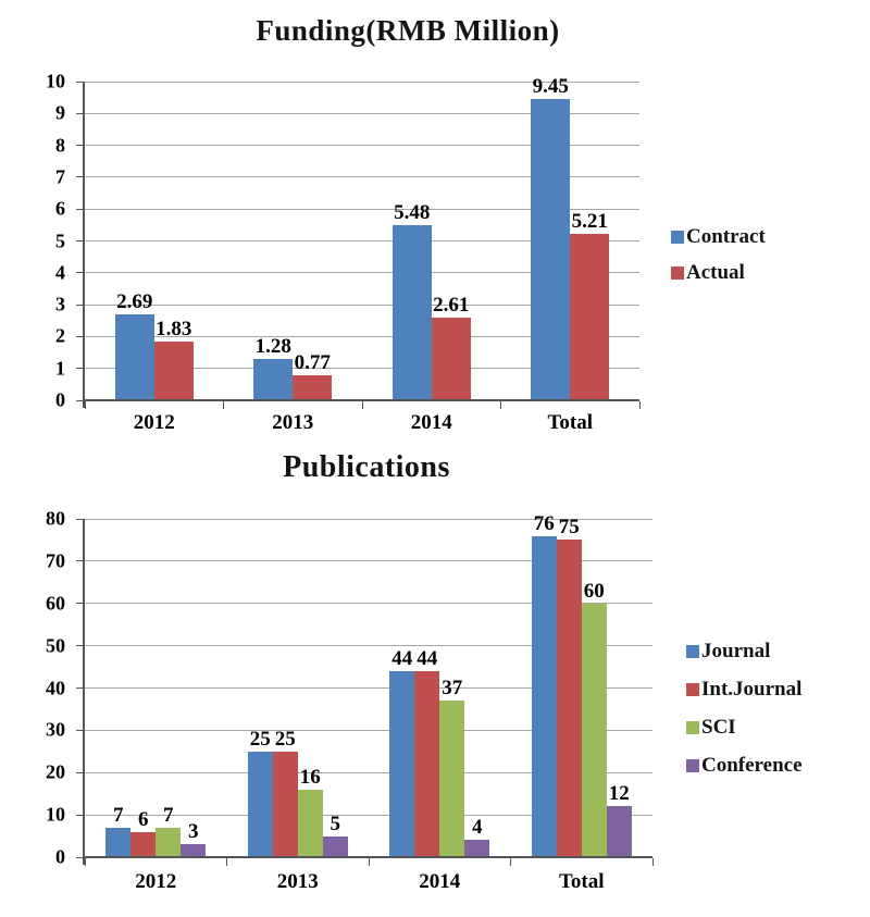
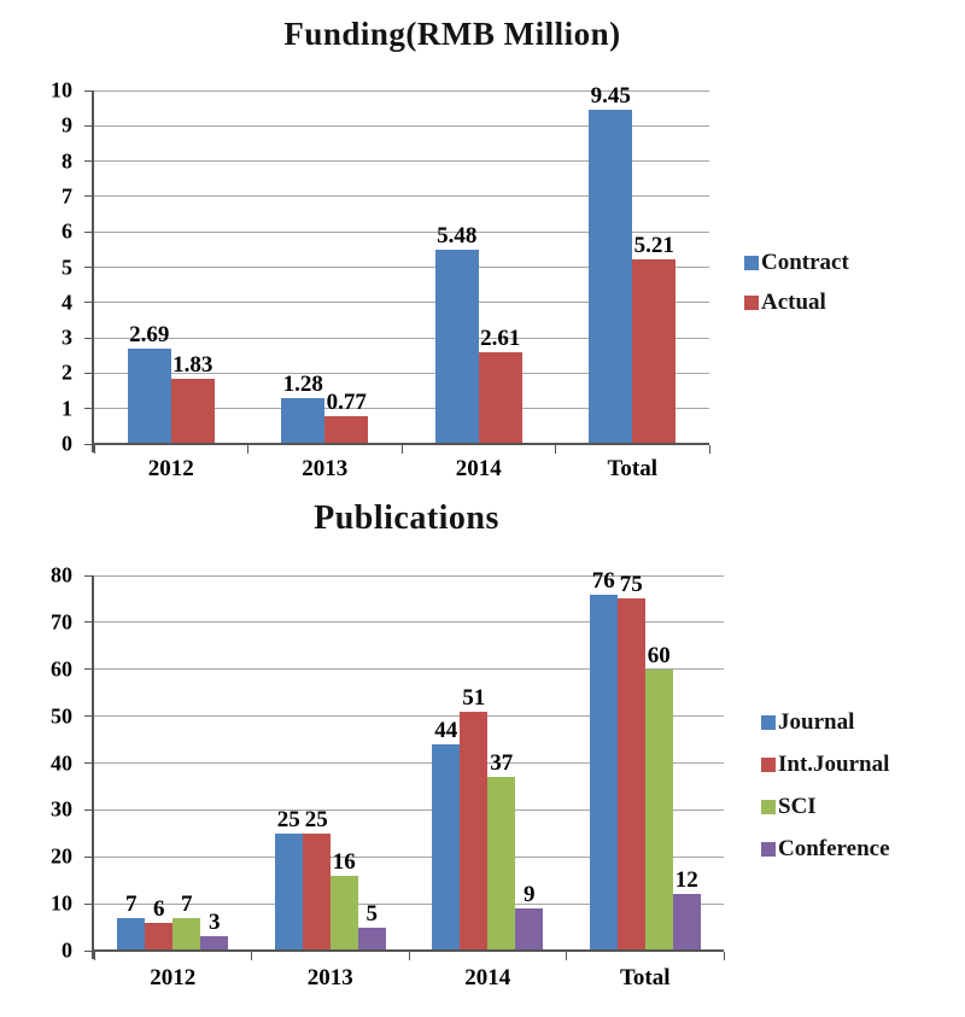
Publications/Int.Journal/2014: 44 -> 51
Publications/Conference/2014: 4 -> 9
